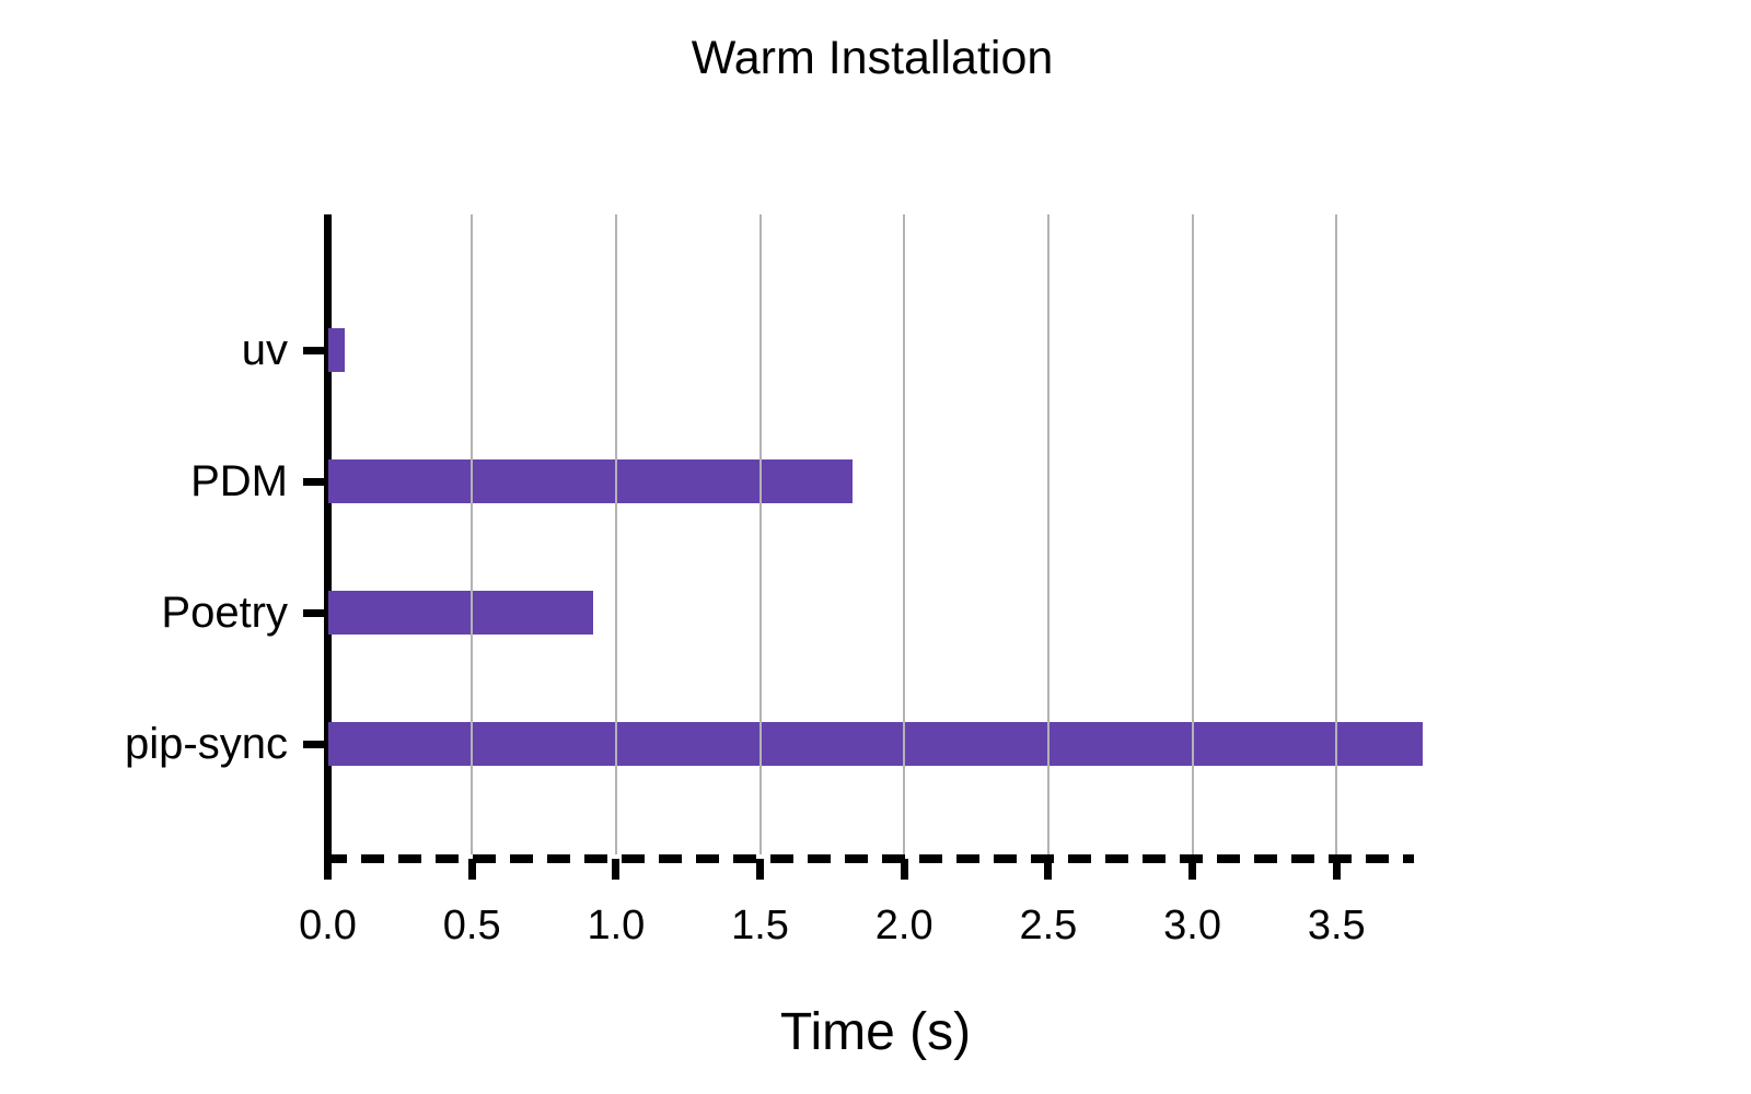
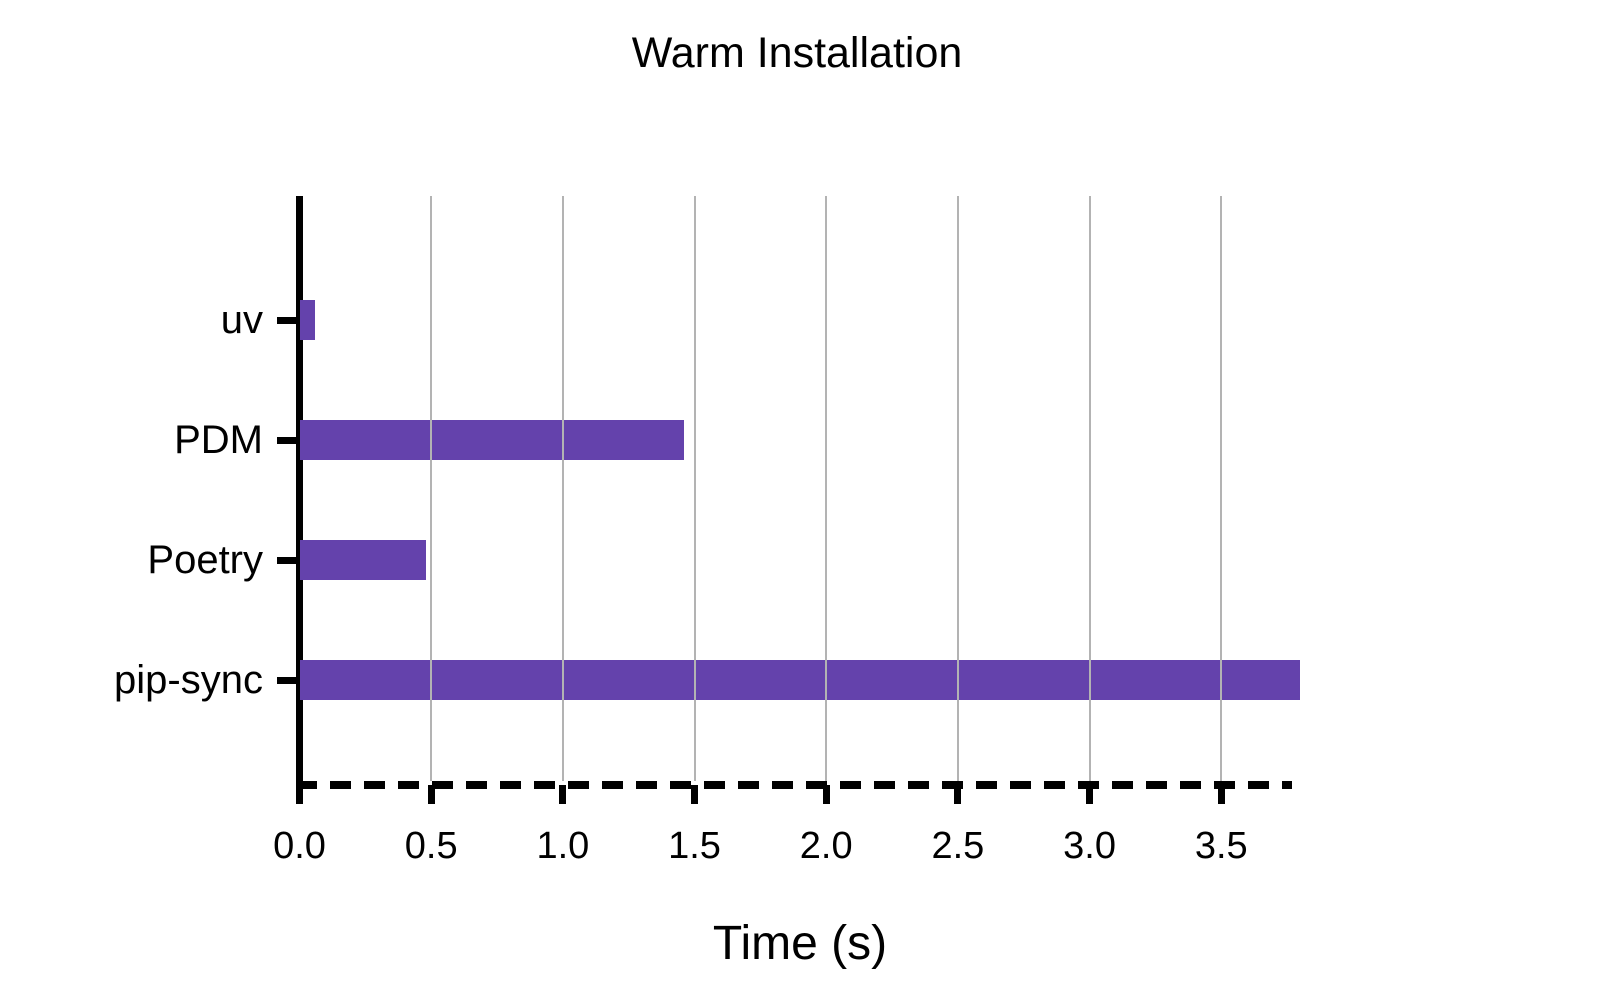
PDM: 1.82 -> 1.46
Poetry: 0.92 -> 0.48
